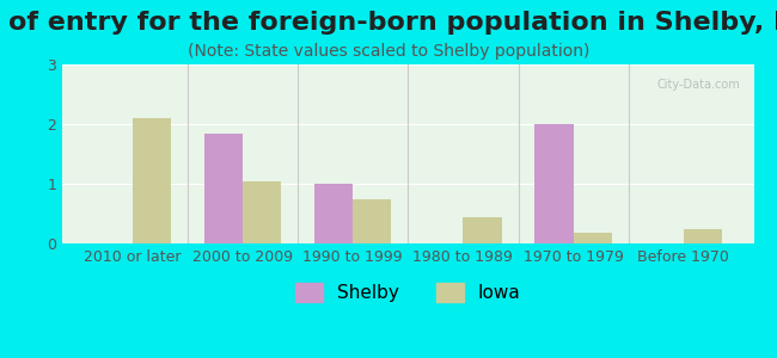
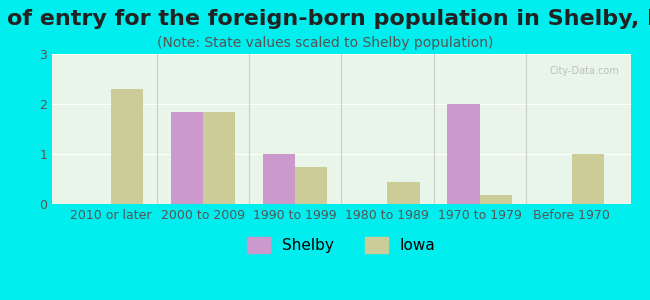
Iowa/2010 or later: 2.10 -> 2.30
Iowa/2000 to 2009: 1.05 -> 1.85
Iowa/Before 1970: 0.25 -> 1.00
